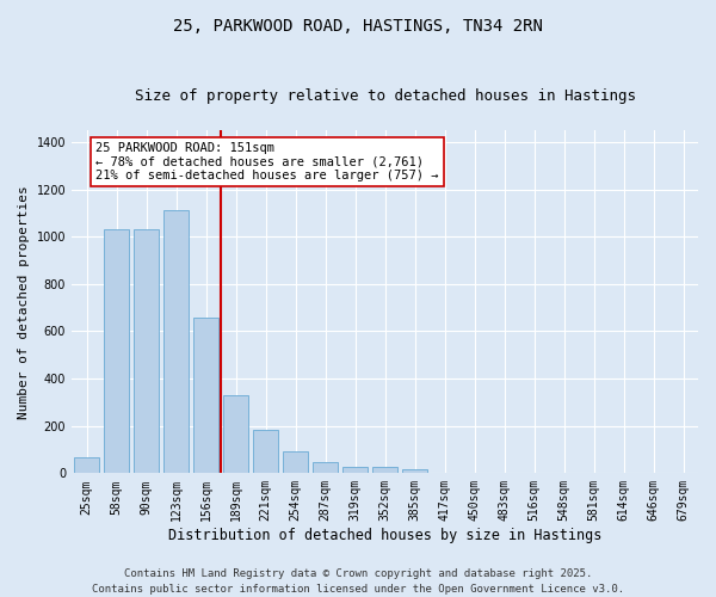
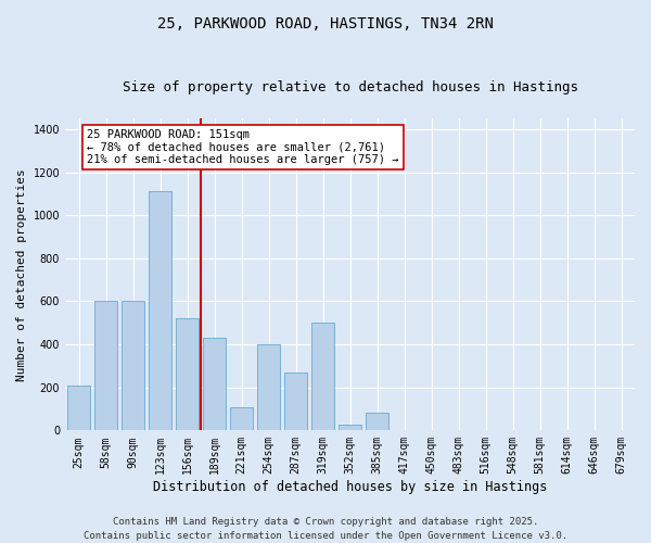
25sqm: 60 -> 210
58sqm: 1030 -> 600
90sqm: 1030 -> 600
156sqm: 660 -> 520
189sqm: 330 -> 430
221sqm: 180 -> 110
254sqm: 90 -> 400
287sqm: 50 -> 270
319sqm: 30 -> 500
385sqm: 20 -> 80
